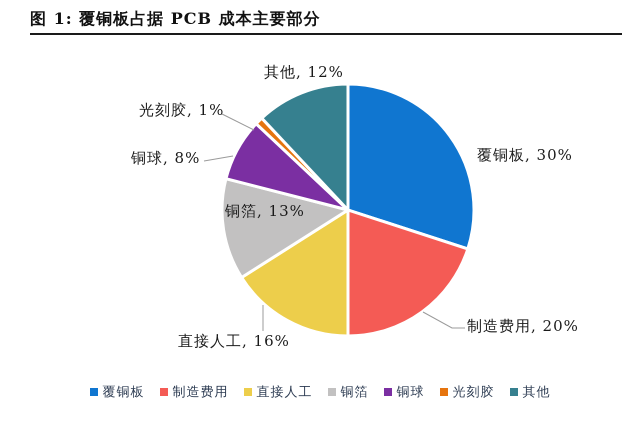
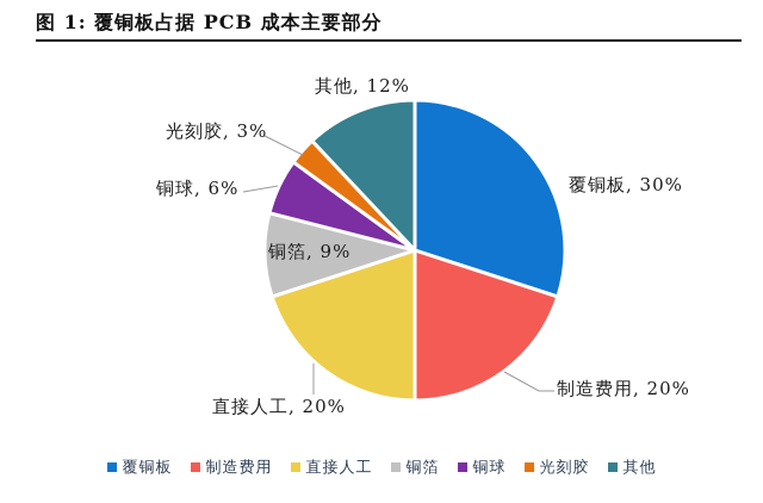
直接人工: 16% -> 20%
铜箔: 13% -> 9%
铜球: 8% -> 6%
光刻胶: 1% -> 3%
